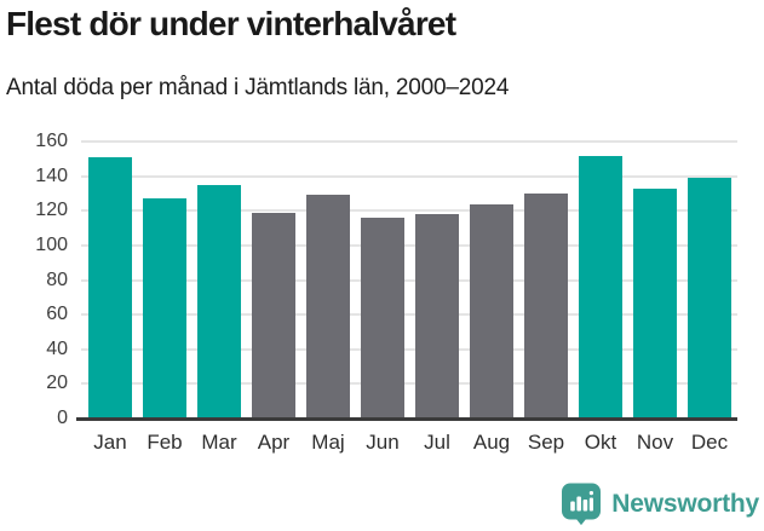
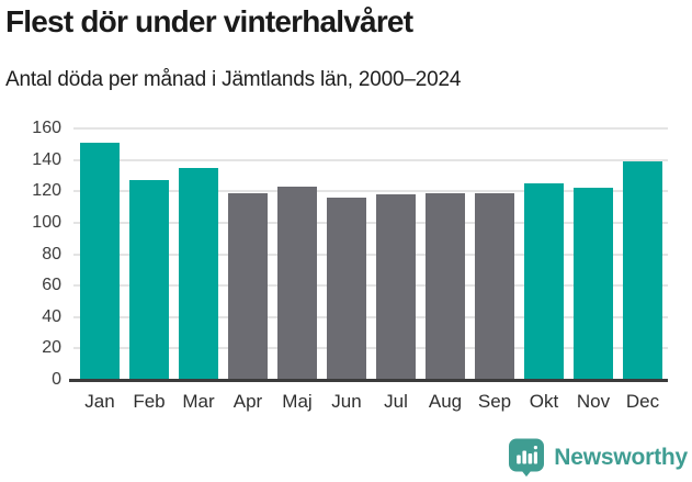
Maj: 129 -> 123
Aug: 124 -> 119
Sep: 130 -> 119
Okt: 152 -> 125
Nov: 133 -> 122
